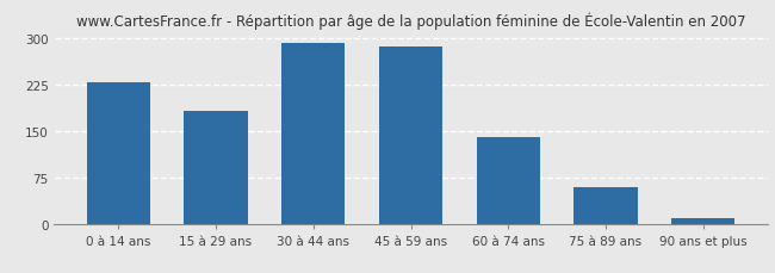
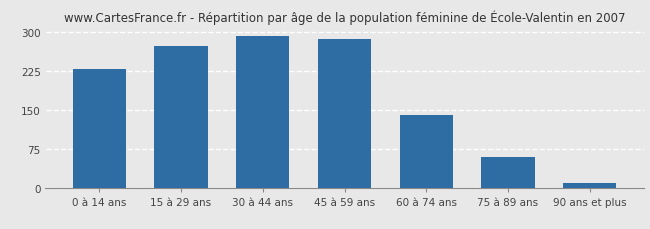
15 à 29 ans: 183 -> 272
